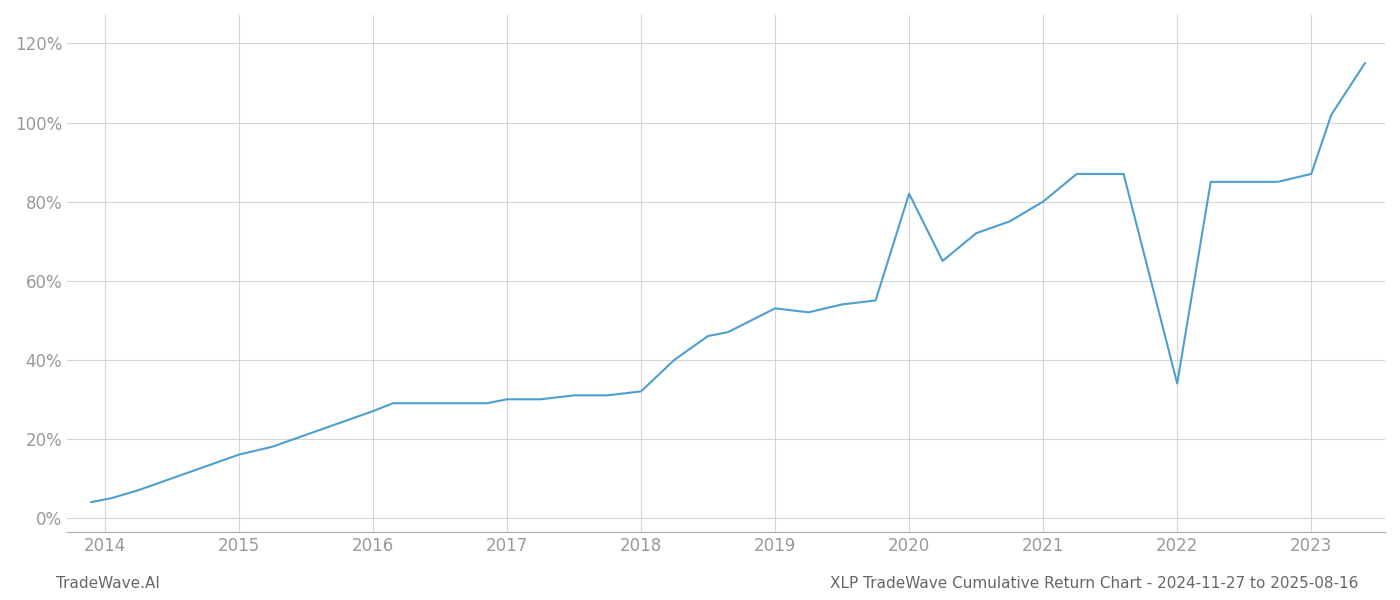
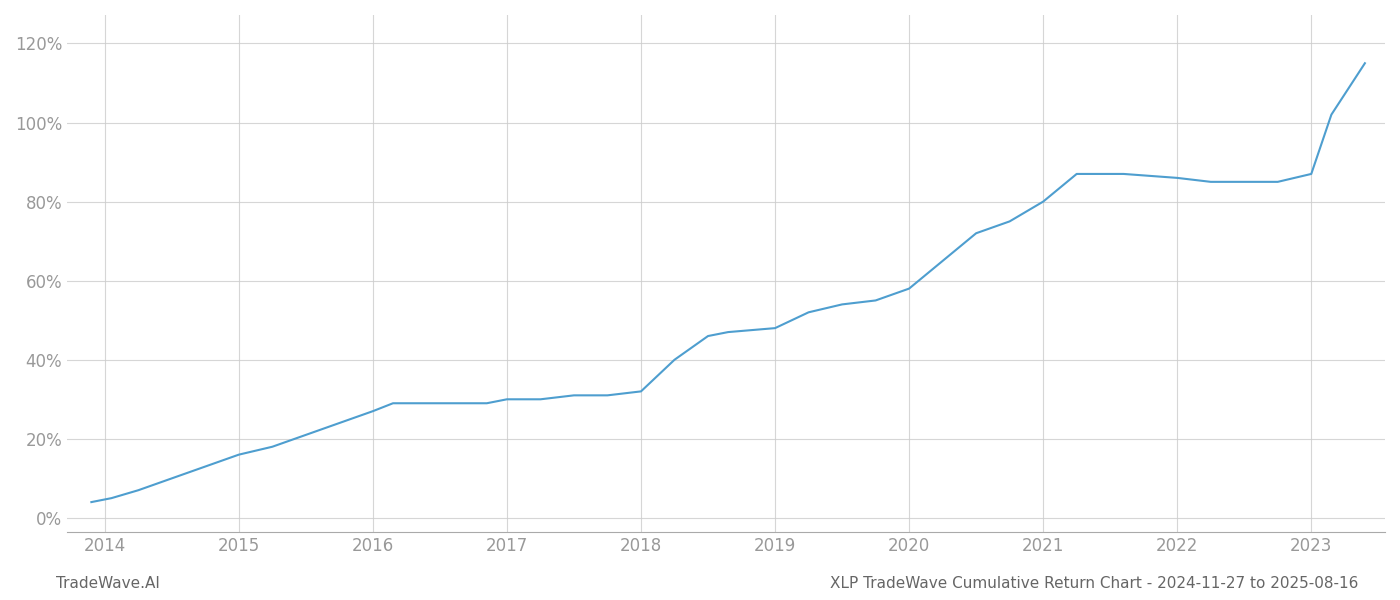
2019: 53% -> 48%
2020: 82% -> 58%
2022: 34% -> 86%
